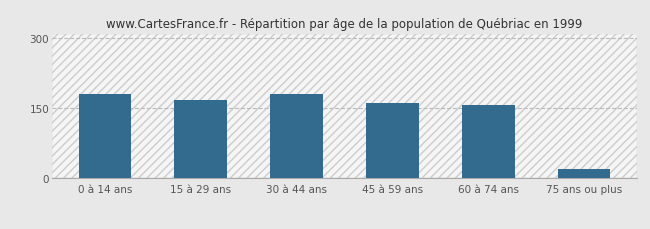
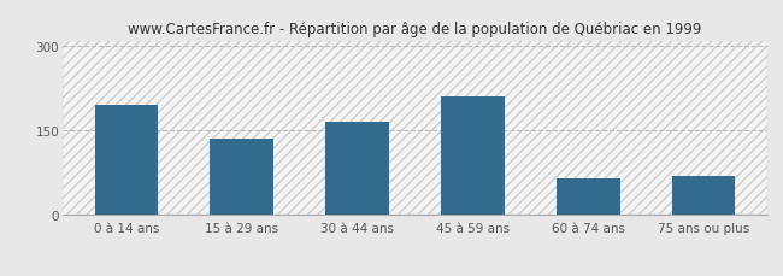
0 à 14 ans: 181 -> 195
15 à 29 ans: 167 -> 135
30 à 44 ans: 180 -> 165
45 à 59 ans: 162 -> 210
60 à 74 ans: 156 -> 65
75 ans ou plus: 20 -> 70
